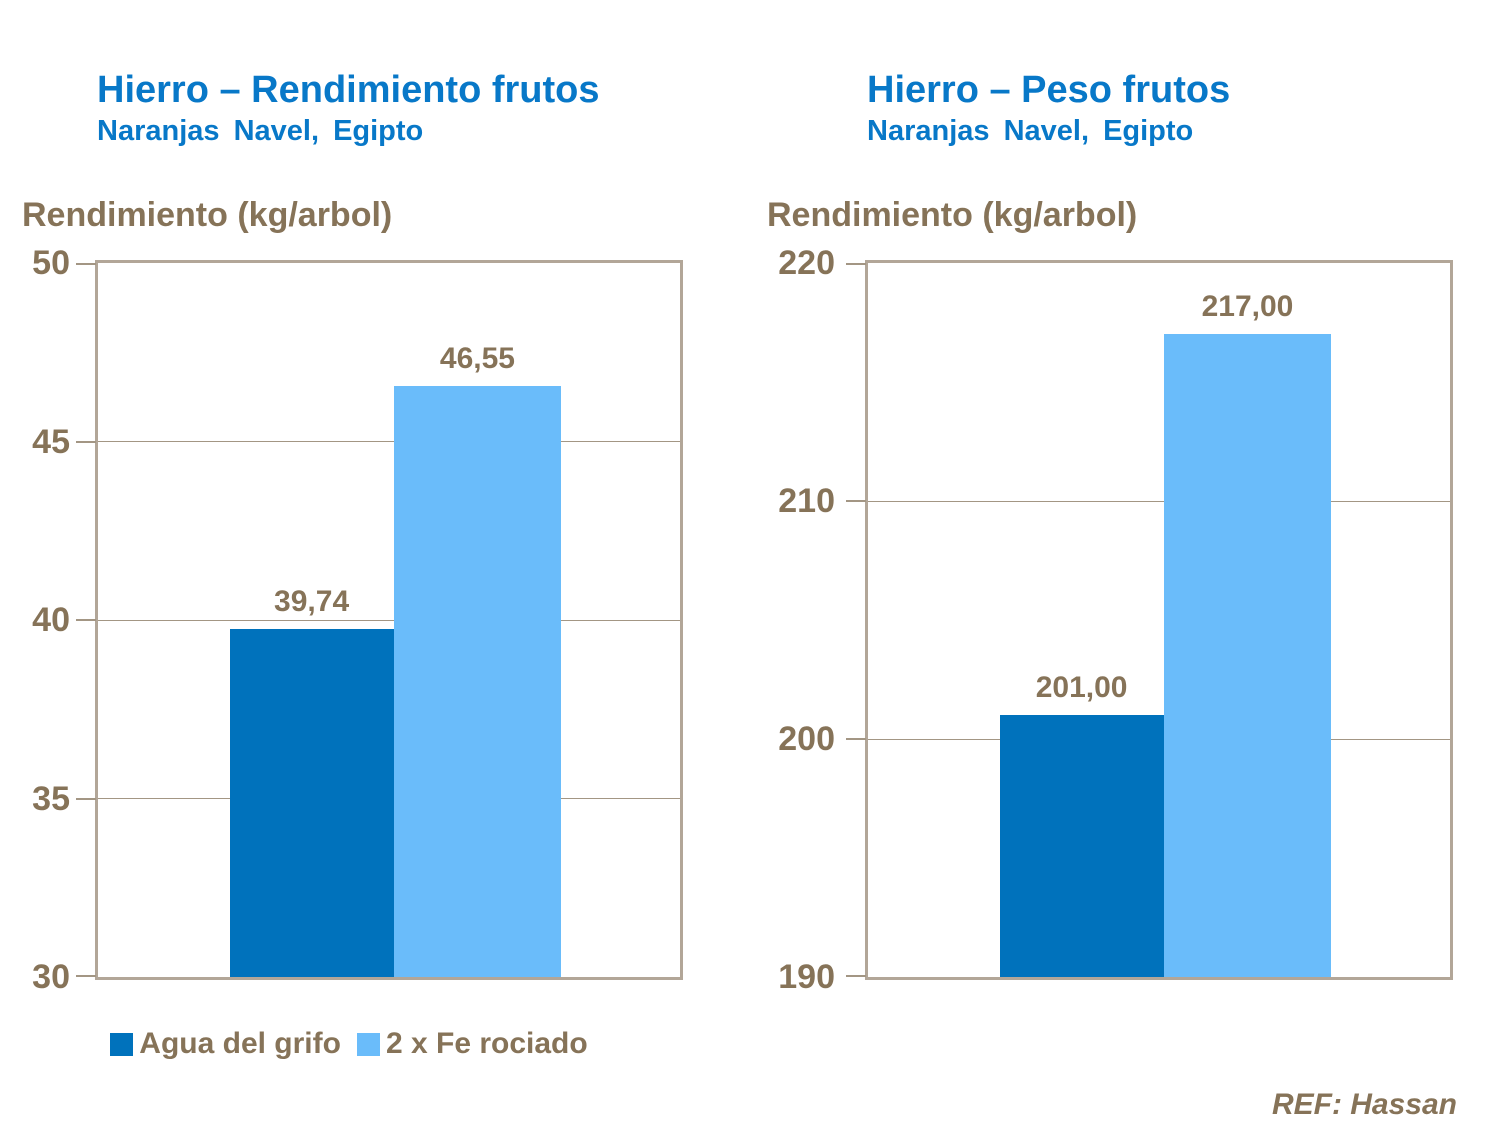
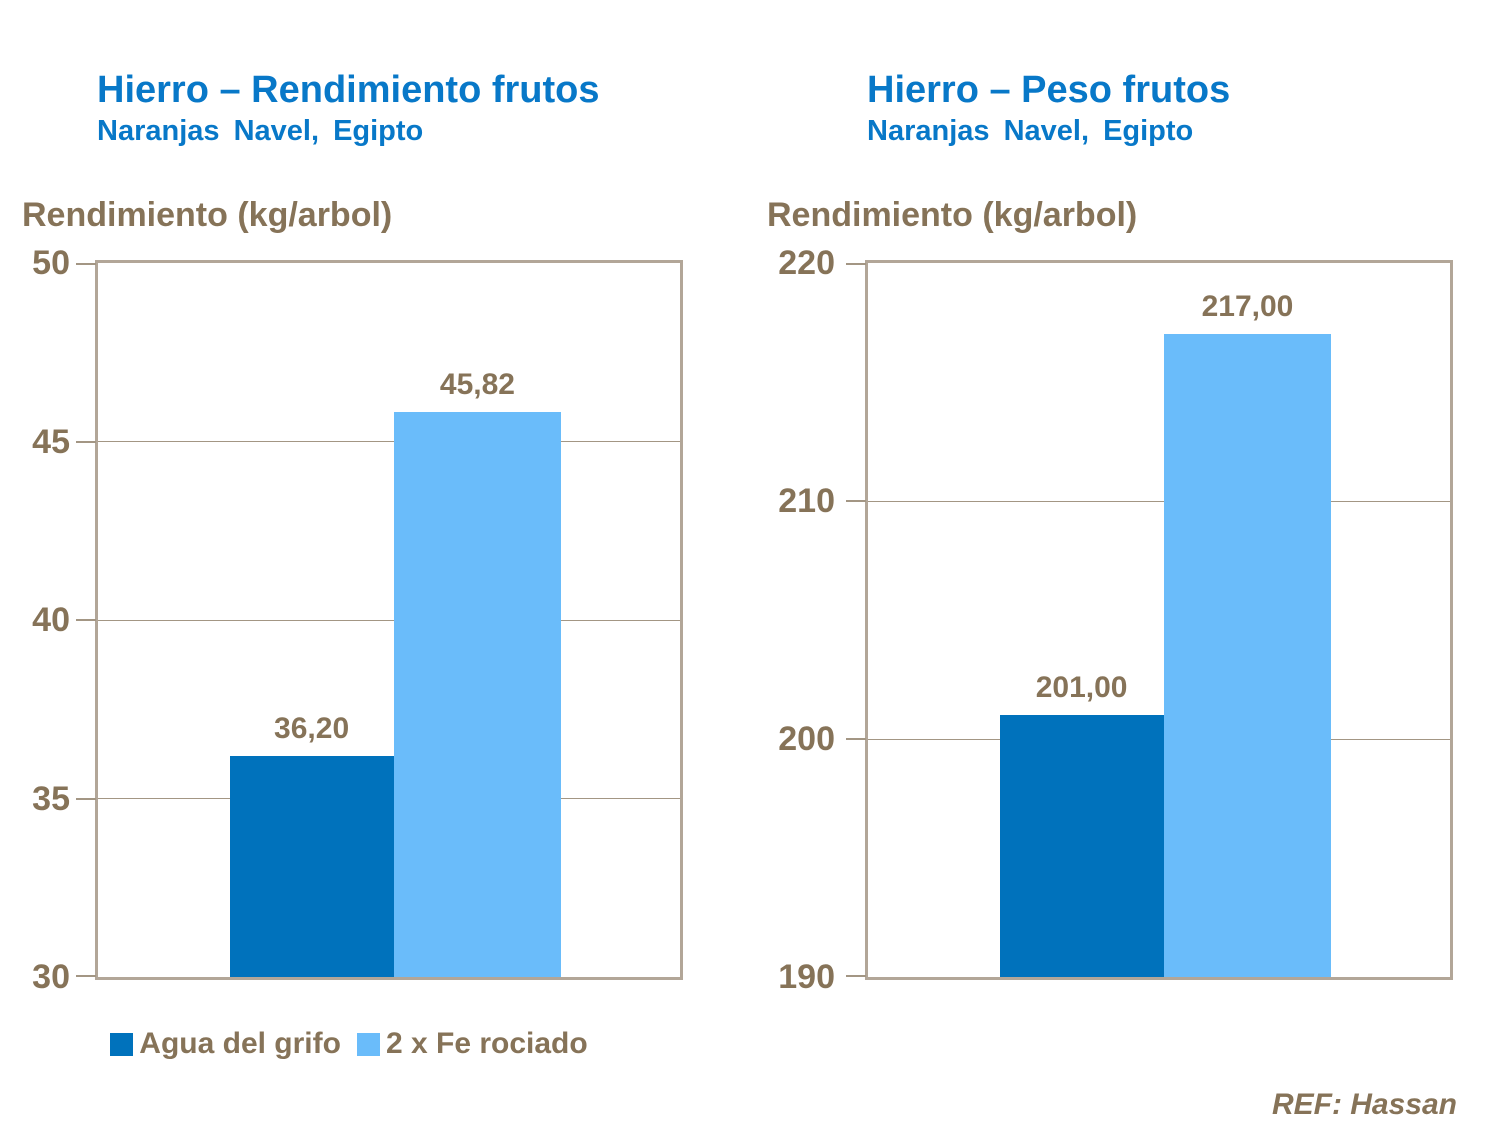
Hierro – Rendimiento frutos/Agua del grifo: 39,74 -> 36,20
Hierro – Rendimiento frutos/2 x Fe rociado: 46,55 -> 45,82
